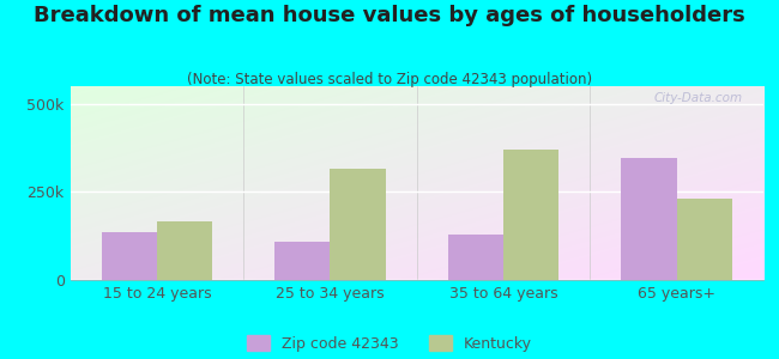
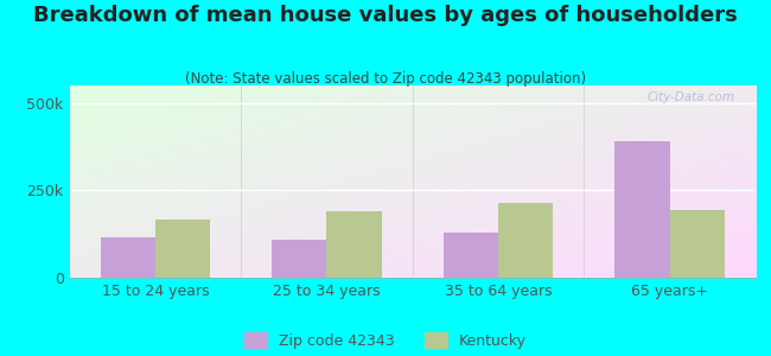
Zip code 42343/15 to 24 years: 135k -> 115k
Kentucky/25 to 34 years: 315k -> 190k
Kentucky/35 to 64 years: 370k -> 215k
Zip code 42343/65 years+: 345k -> 390k
Kentucky/65 years+: 230k -> 195k
